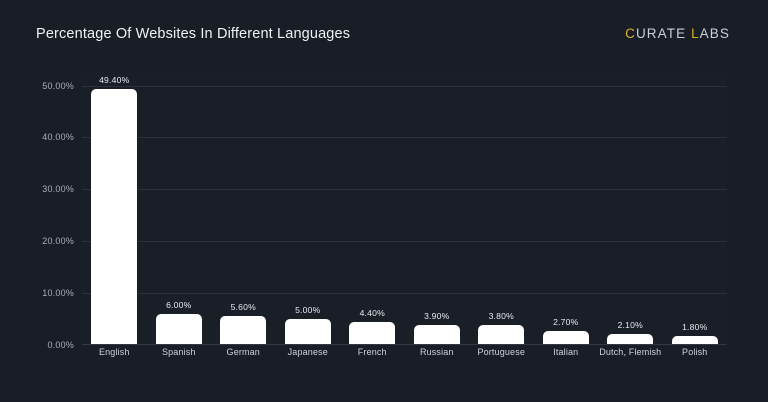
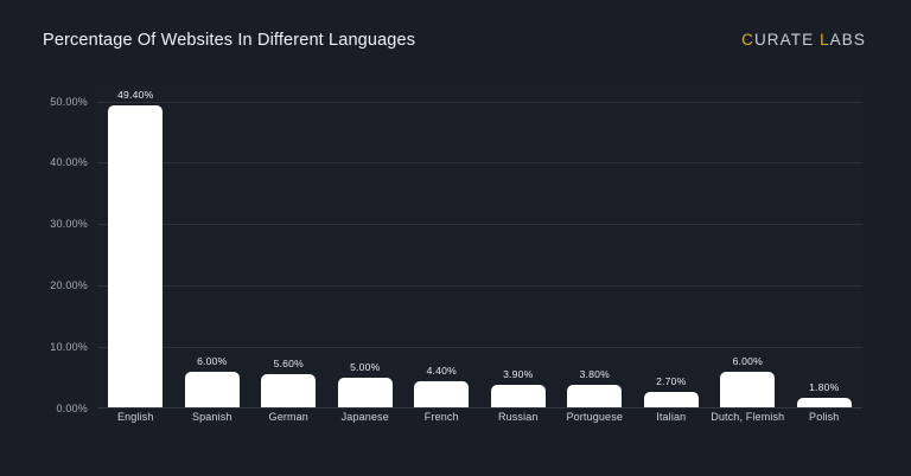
Dutch, Flemish: 2.10% -> 6.00%
